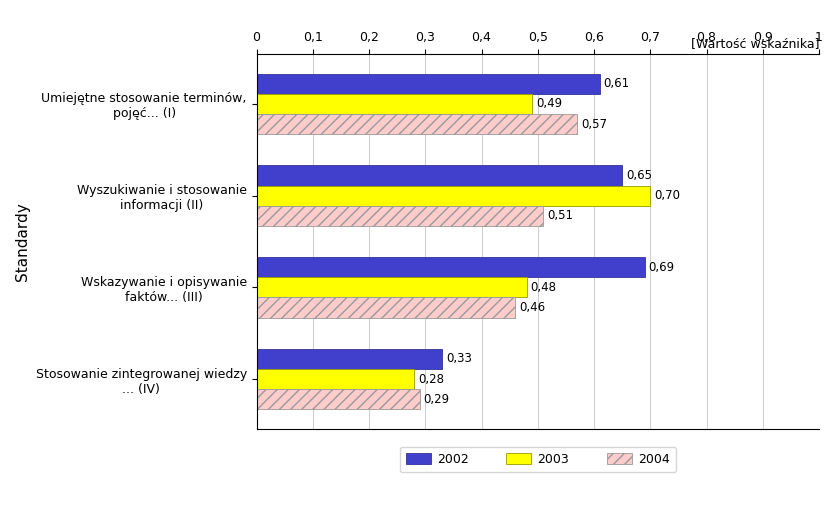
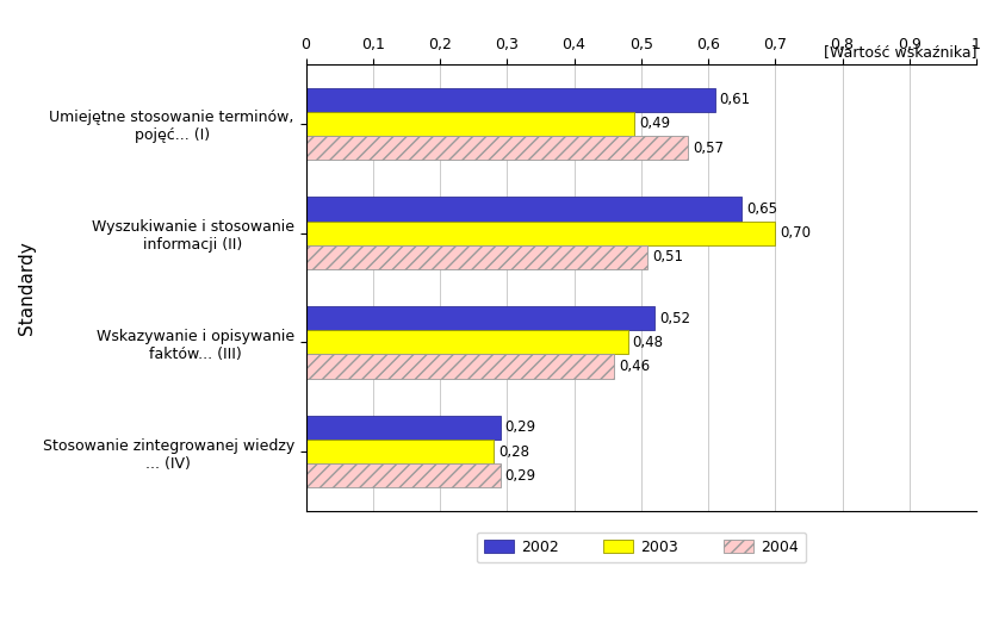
2002/Wskazywanie i opisywanie faktów... (III): 0,69 -> 0,52
2002/Stosowanie zintegrowanej wiedzy ... (IV): 0,33 -> 0,29
